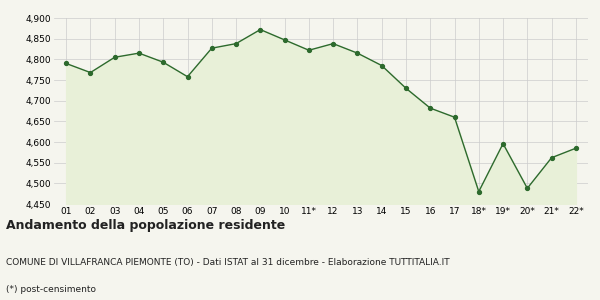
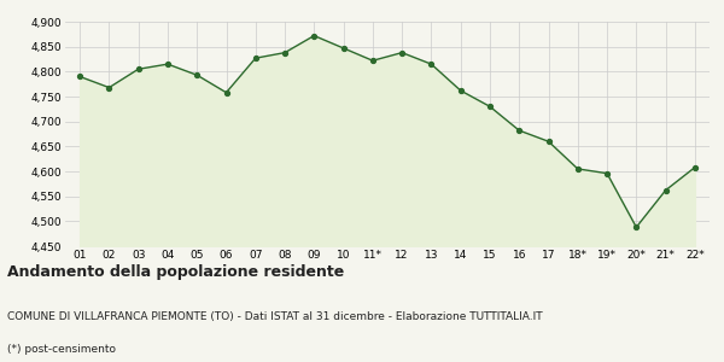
14: 4,785 -> 4,762
18*: 4,480 -> 4,605
22*: 4,585 -> 4,608
